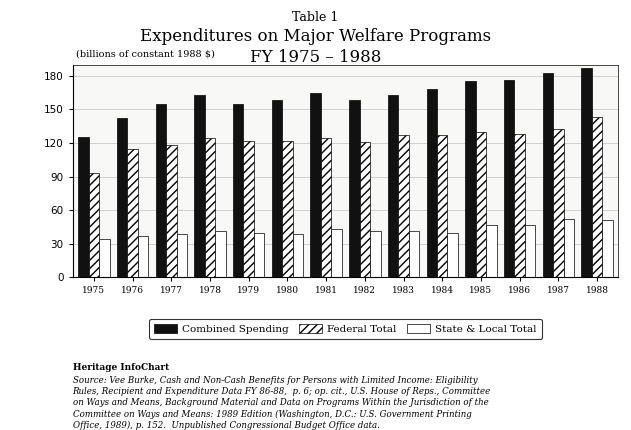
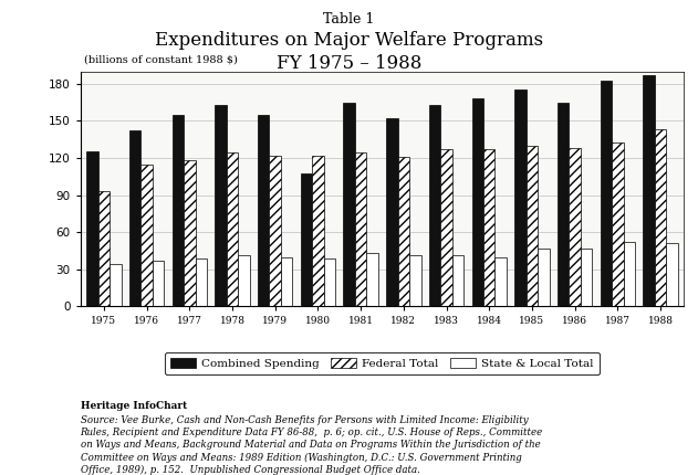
Combined Spending/1980: 158 -> 107
Combined Spending/1982: 158 -> 152
Combined Spending/1986: 176 -> 165
